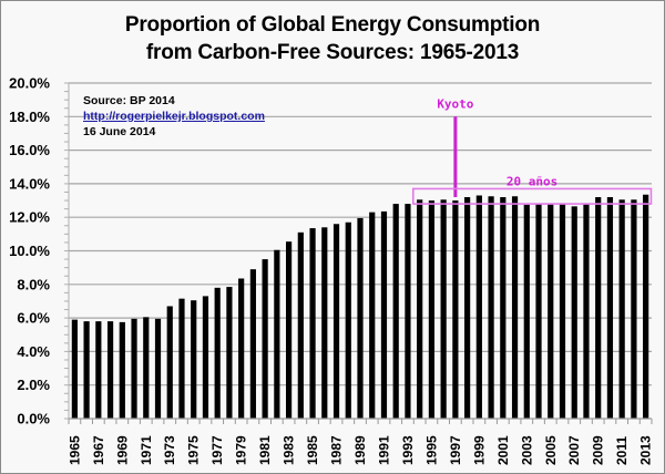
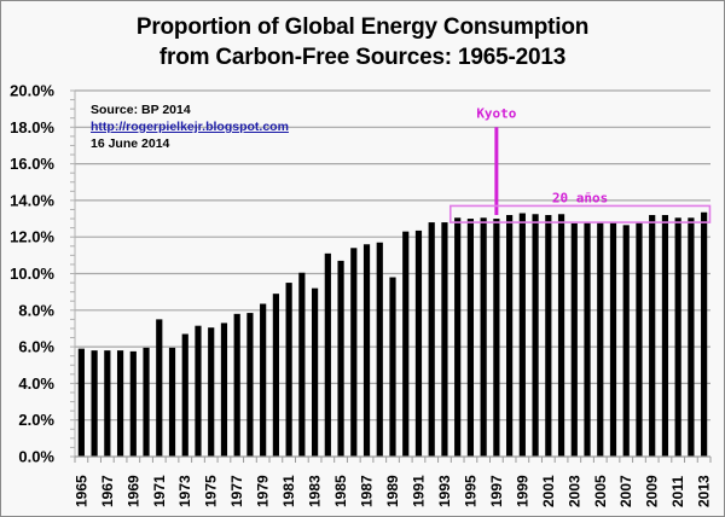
1971: 6.0% -> 7.5%
1983: 10.6% -> 9.2%
1985: 11.3% -> 10.7%
1989: 11.9% -> 9.8%
